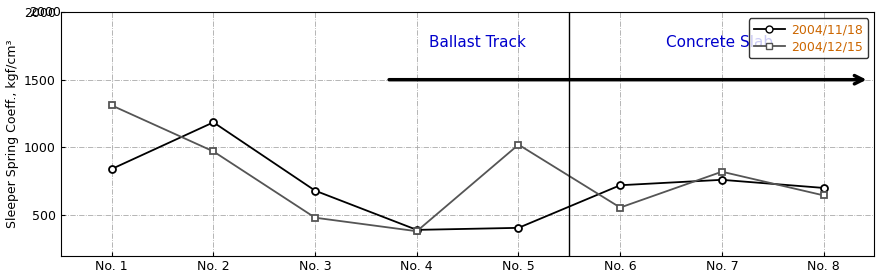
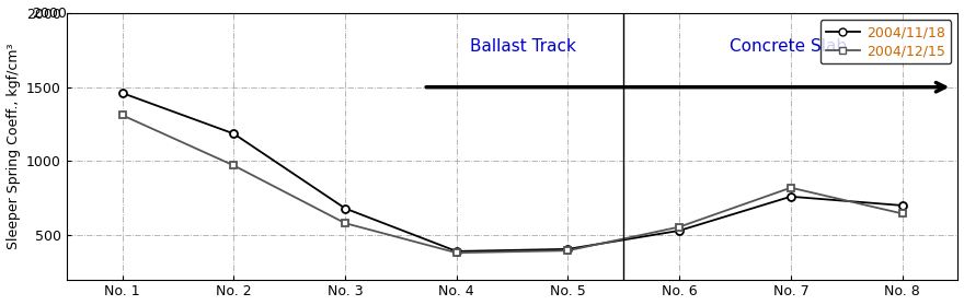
2004/11/18/No. 1: 840 -> 1460
2004/12/15/No. 3: 480 -> 580
2004/12/15/No. 5: 1020 -> 400
2004/11/18/No. 6: 720 -> 530
